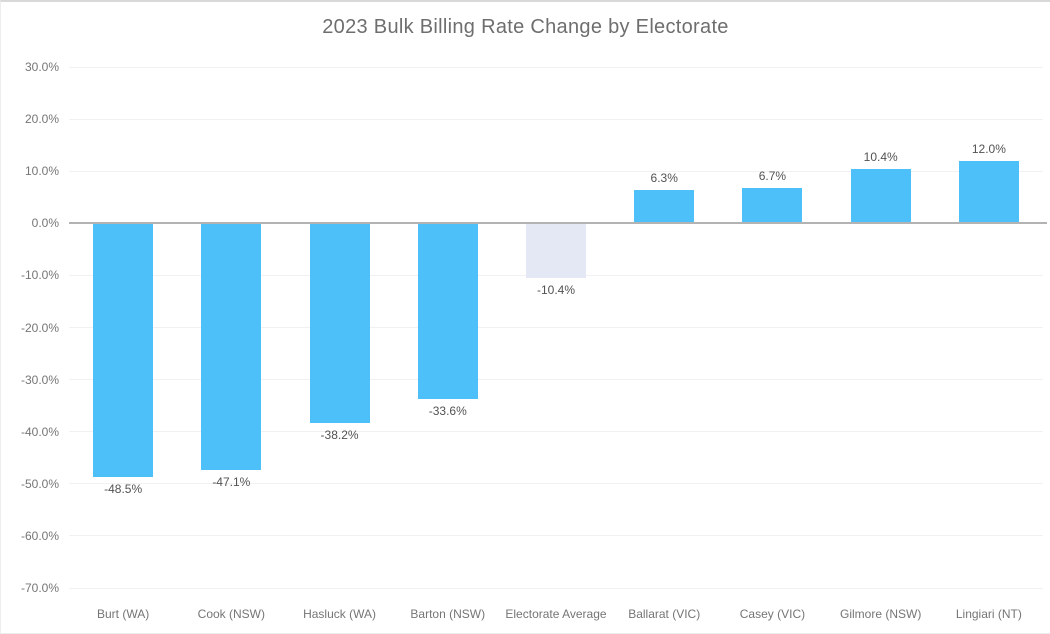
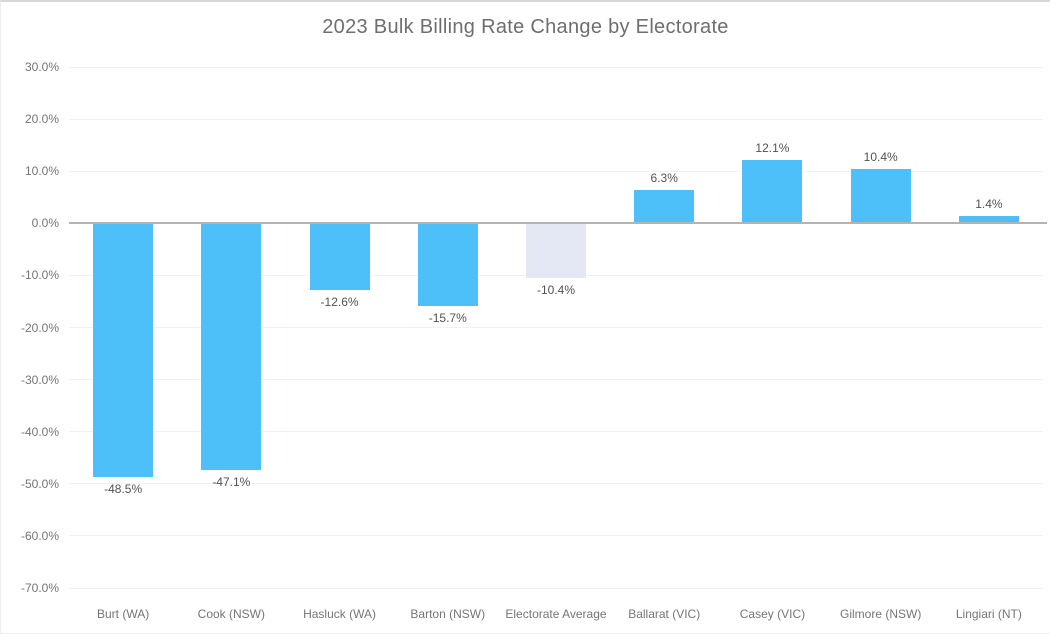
Hasluck (WA): -38.2% -> -12.6%
Barton (NSW): -33.6% -> -15.7%
Casey (VIC): 6.7% -> 12.1%
Lingiari (NT): 12.0% -> 1.4%
